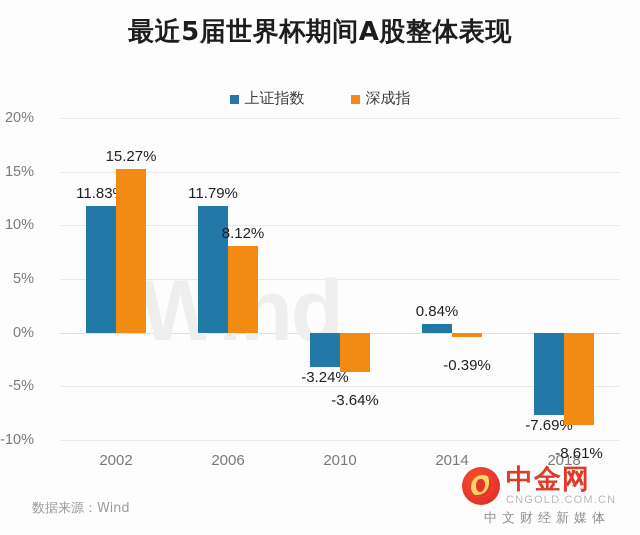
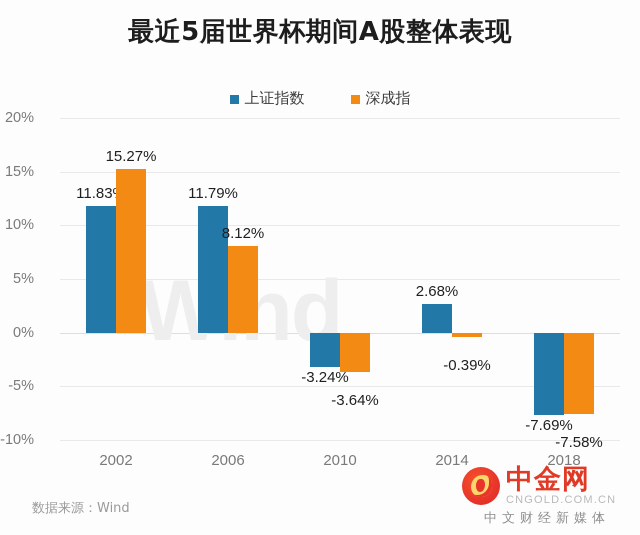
上证指数/2014: 0.84% -> 2.68%
深成指/2018: -8.61% -> -7.58%
